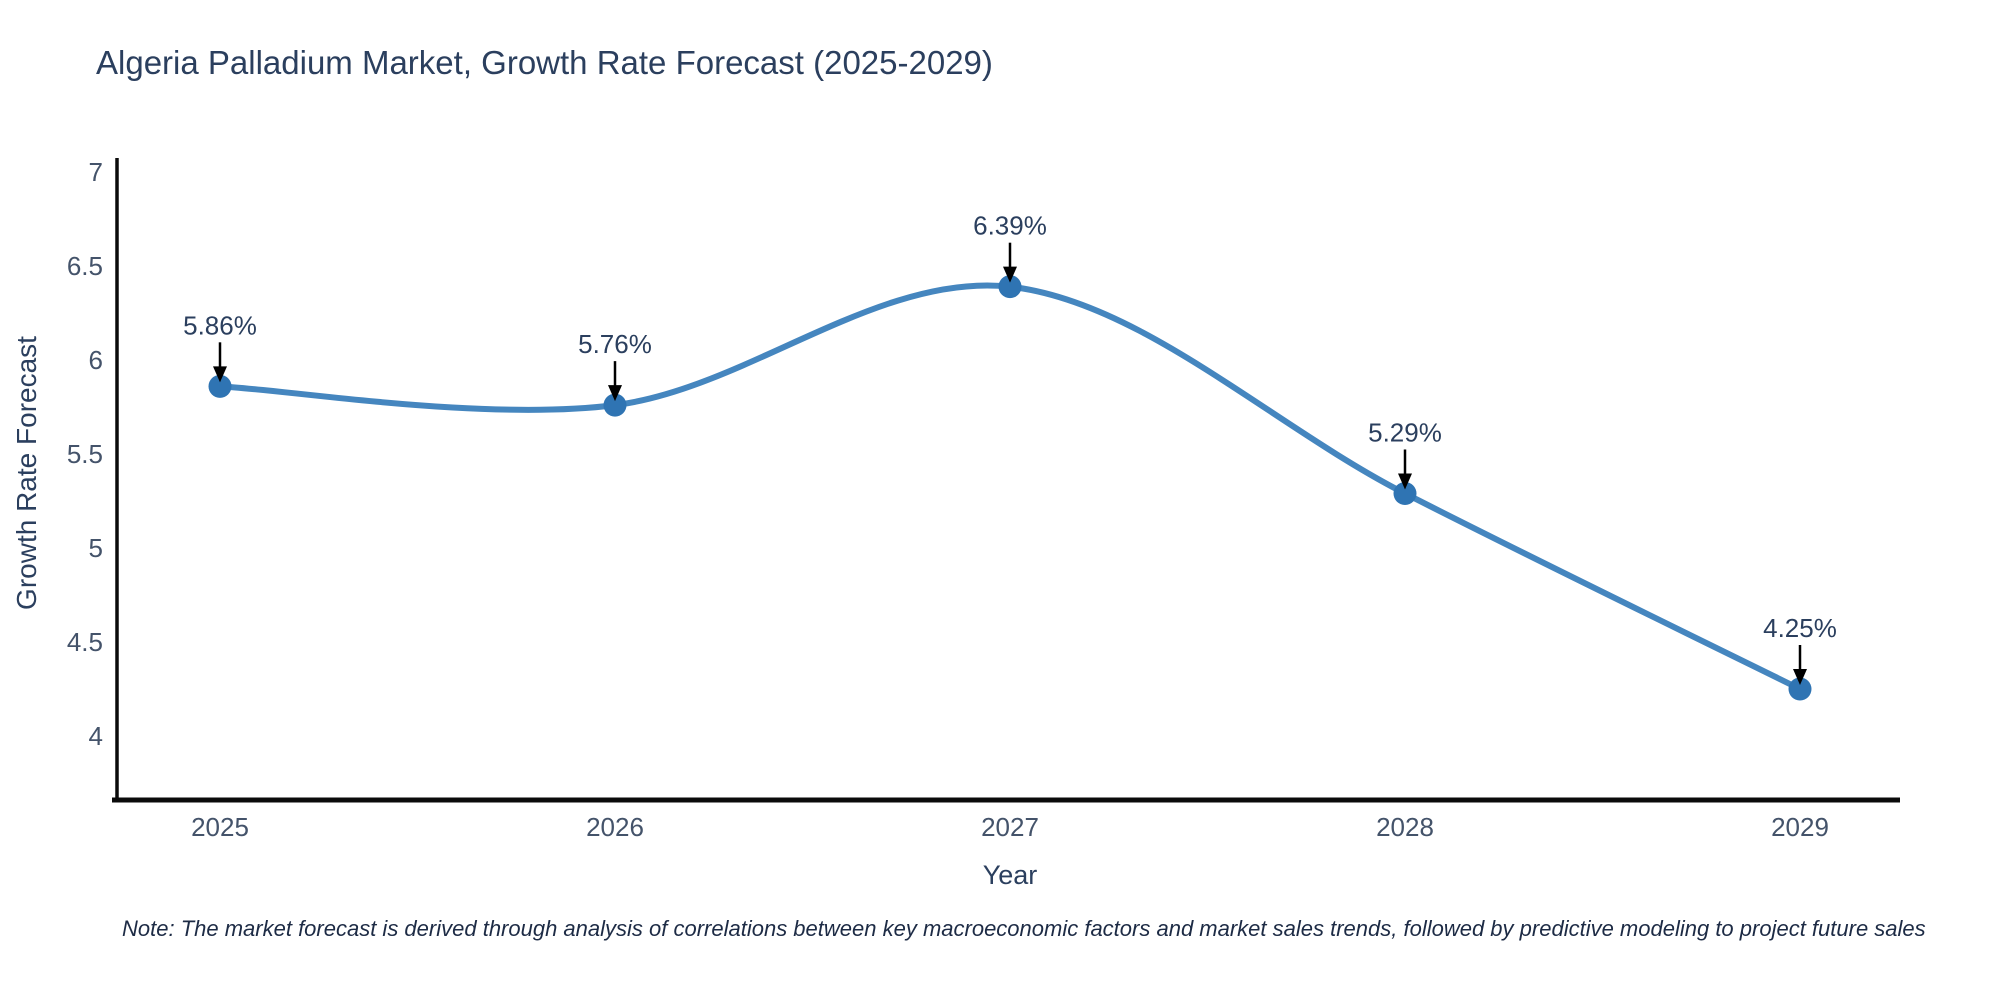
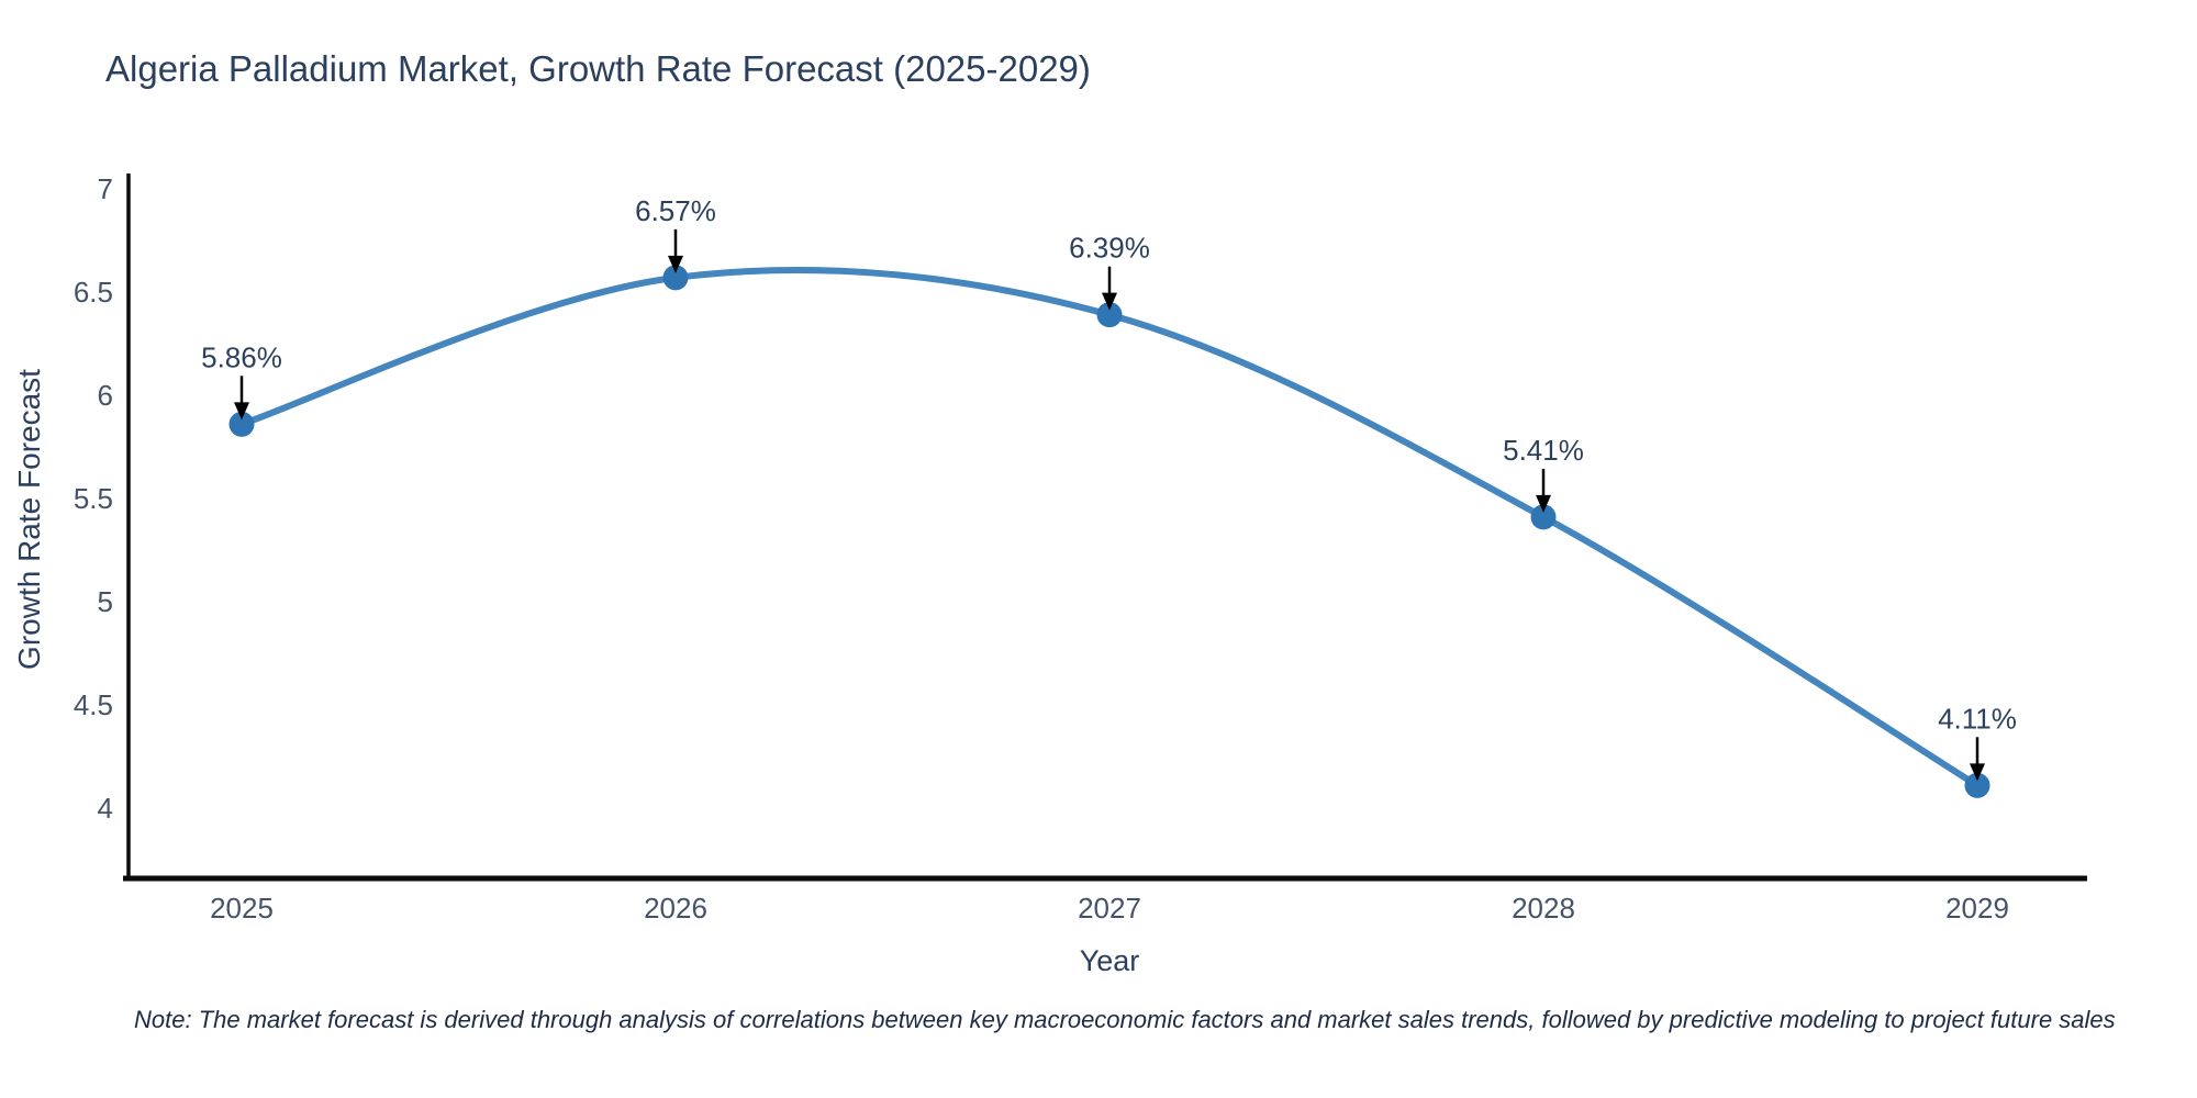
2026: 5.76% -> 6.57%
2028: 5.29% -> 5.41%
2029: 4.25% -> 4.11%
